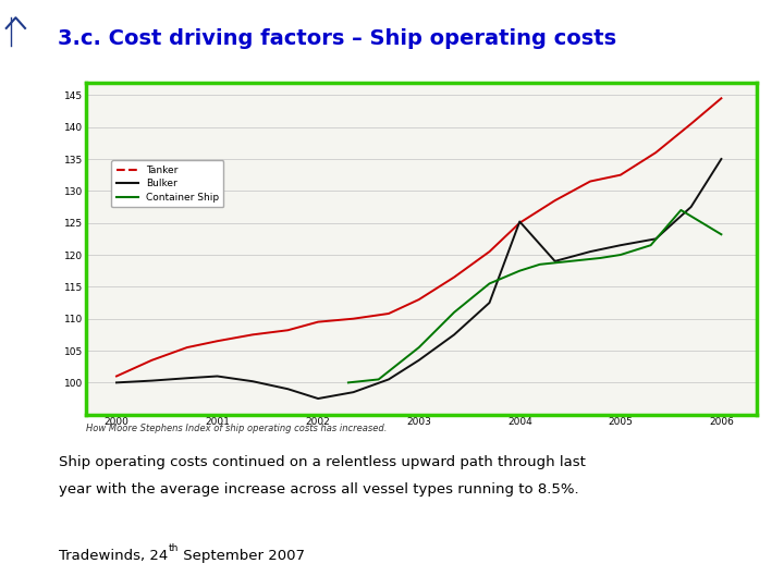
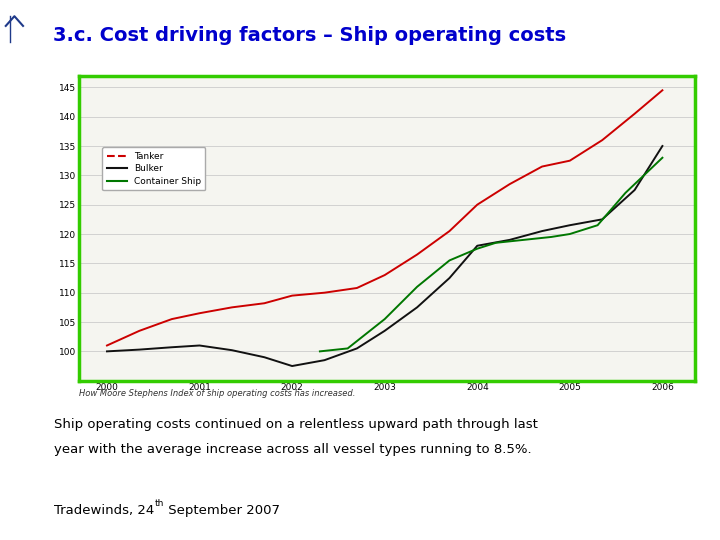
Bulker/2004: 125.2 -> 118.0
Container Ship/2006: 123.2 -> 133.0
